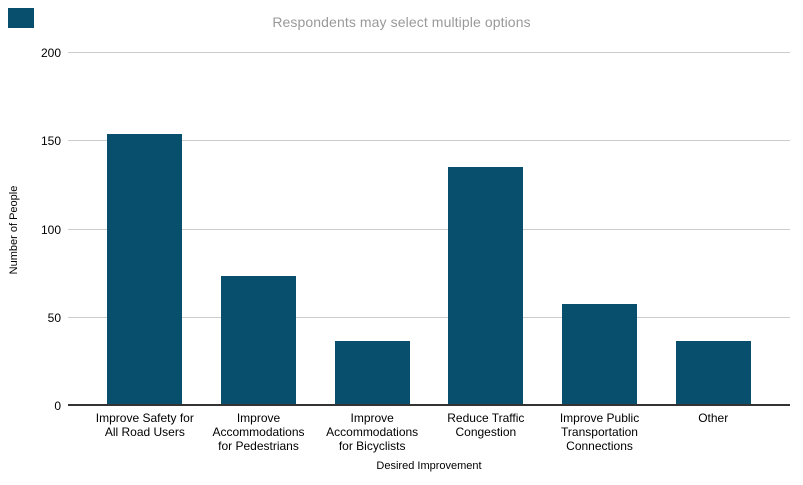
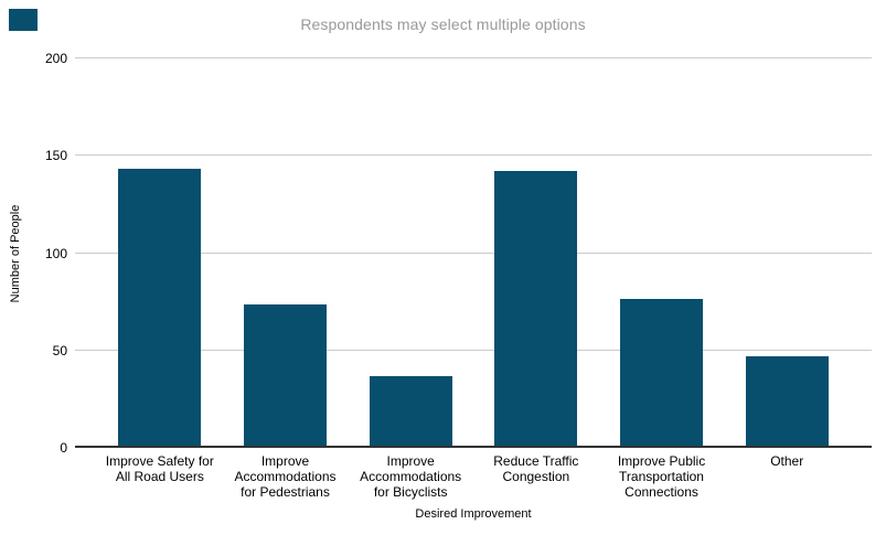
Improve Safety for All Road Users: 154 -> 143
Reduce Traffic Congestion: 135 -> 142
Improve Public Transportation Connections: 57 -> 76
Other: 36 -> 46
